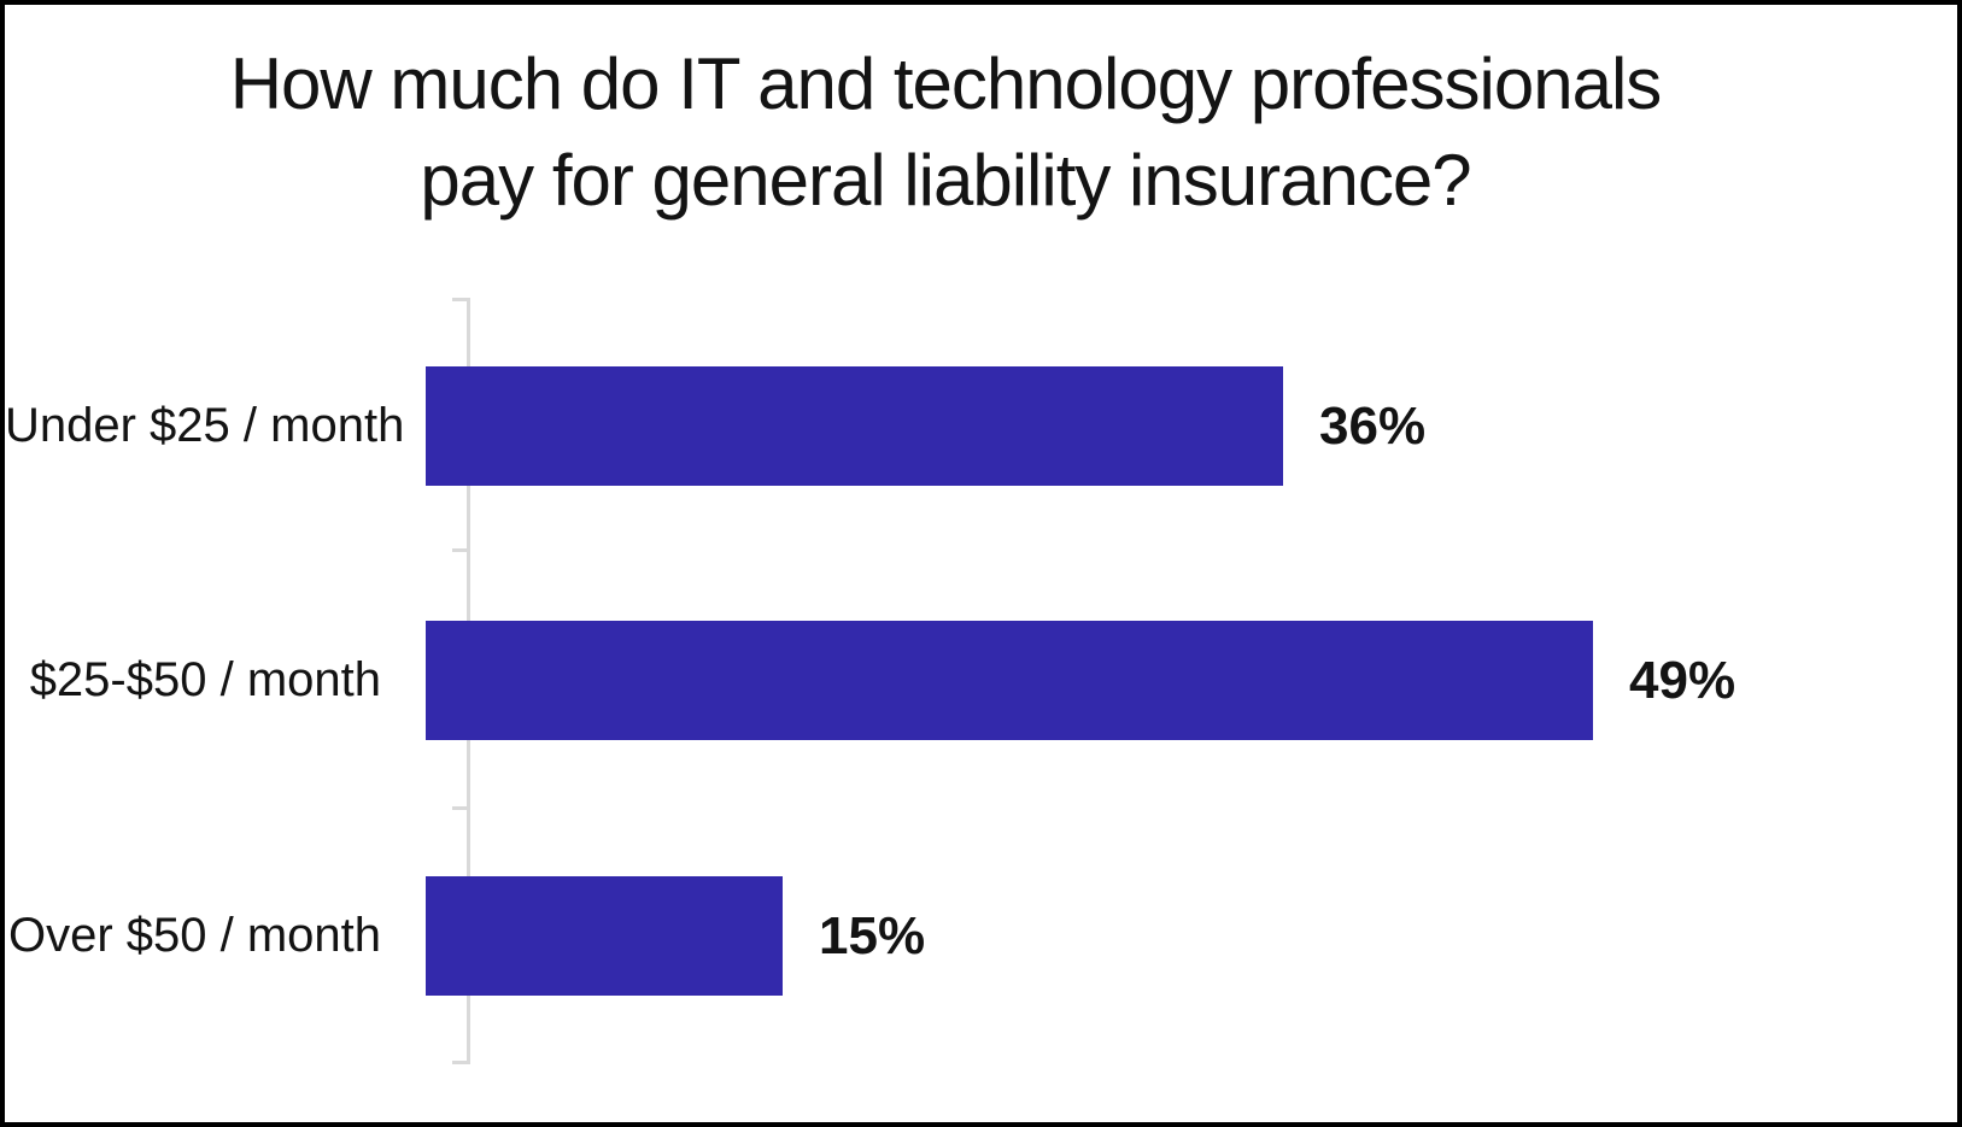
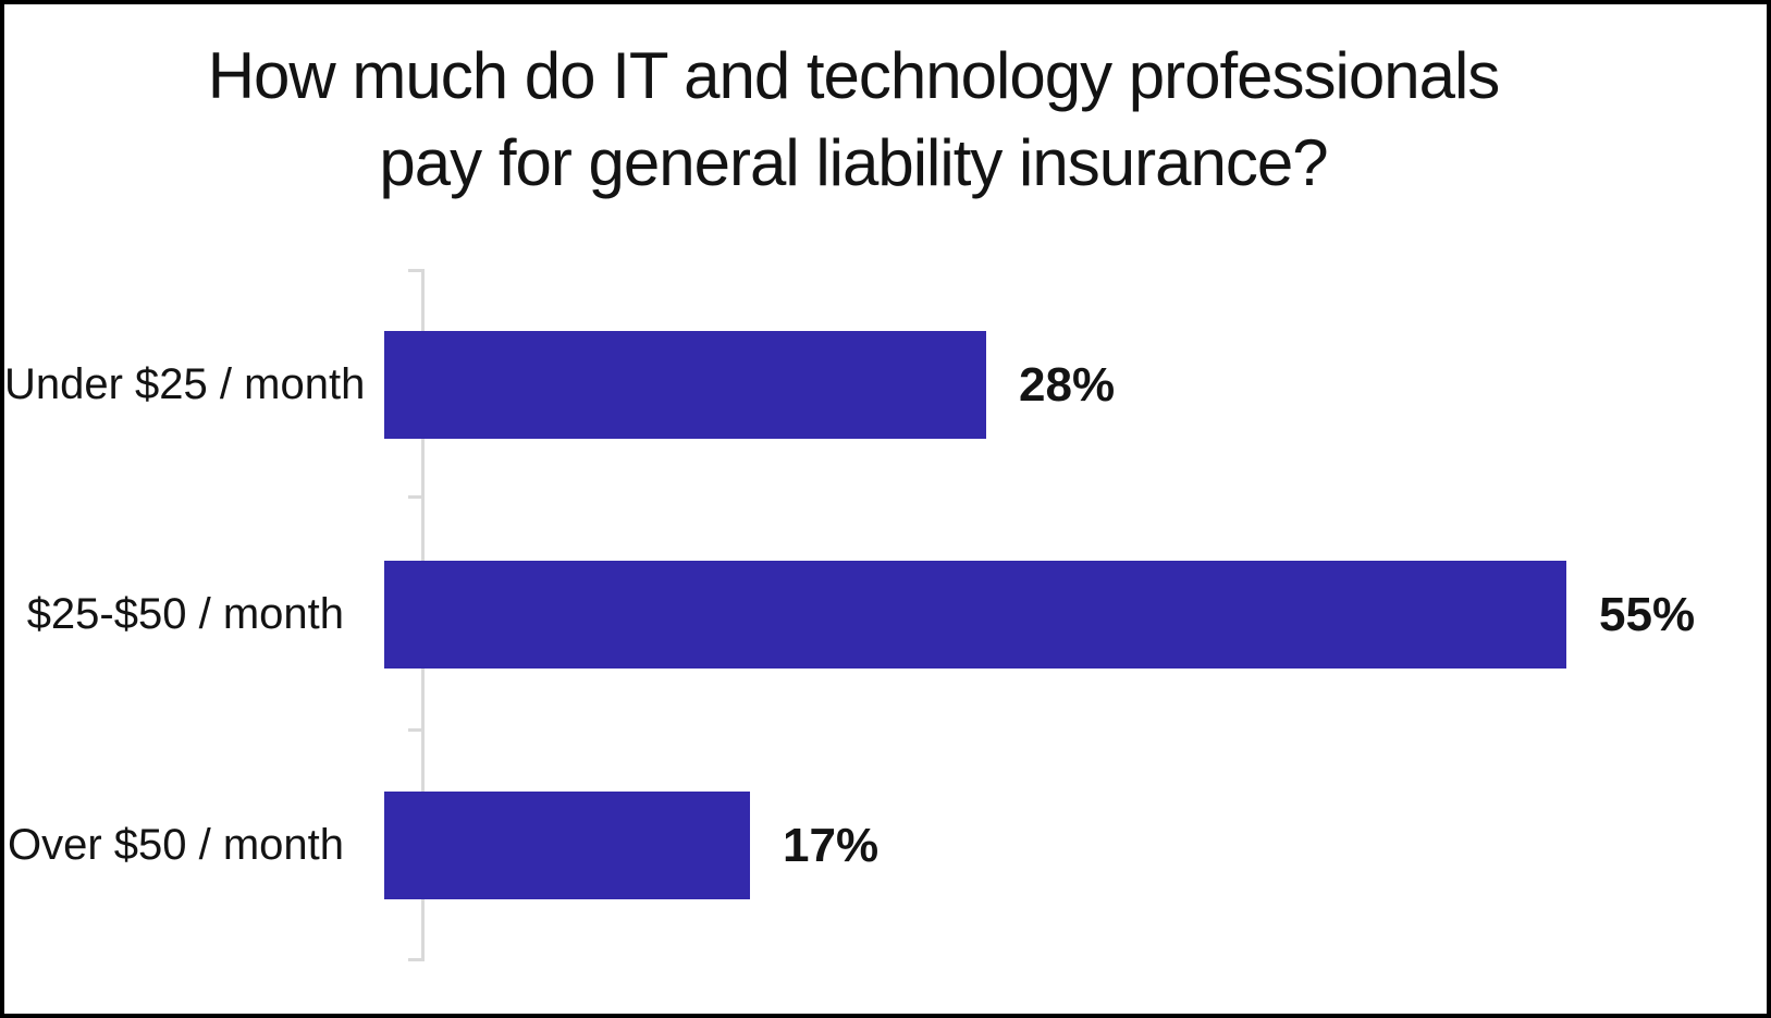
Under $25 / month: 36% -> 28%
$25-$50 / month: 49% -> 55%
Over $50 / month: 15% -> 17%
